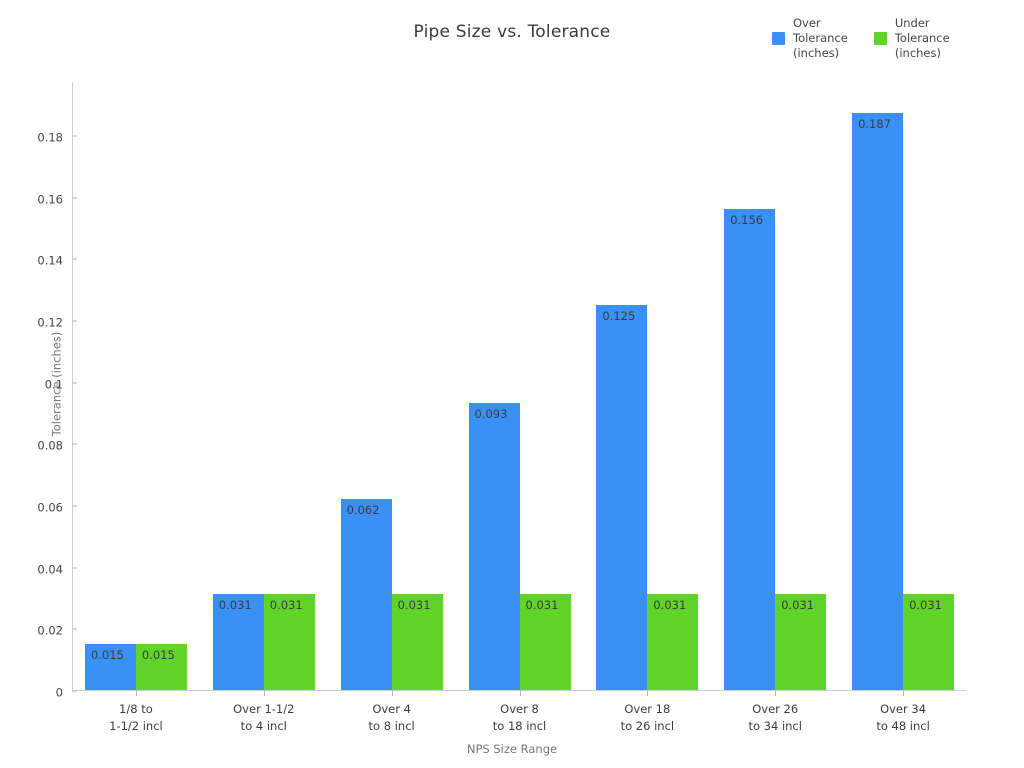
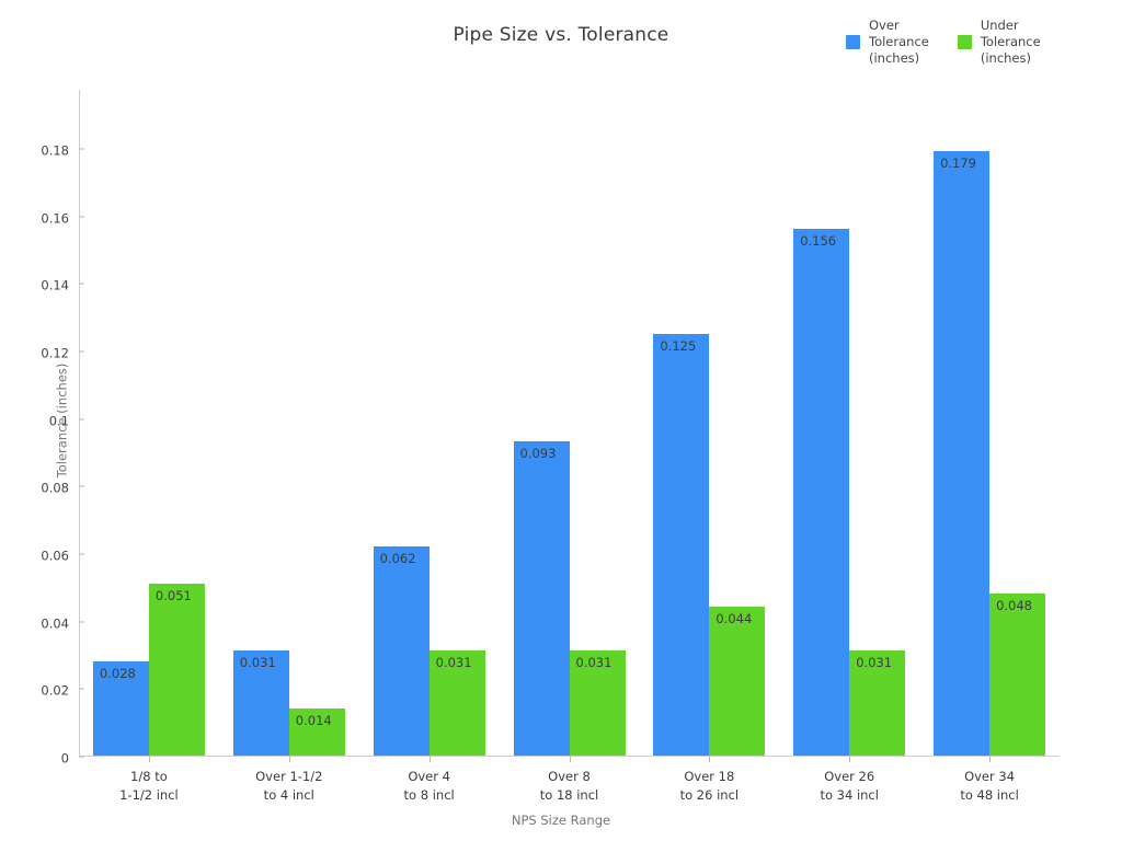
Over Tolerance (inches)/1/8 to 1-1/2 incl: 0.015 -> 0.028
Under Tolerance (inches)/1/8 to 1-1/2 incl: 0.015 -> 0.051
Under Tolerance (inches)/Over 1-1/2 to 4 incl: 0.031 -> 0.014
Under Tolerance (inches)/Over 18 to 26 incl: 0.031 -> 0.044
Over Tolerance (inches)/Over 34 to 48 incl: 0.187 -> 0.179
Under Tolerance (inches)/Over 34 to 48 incl: 0.031 -> 0.048
